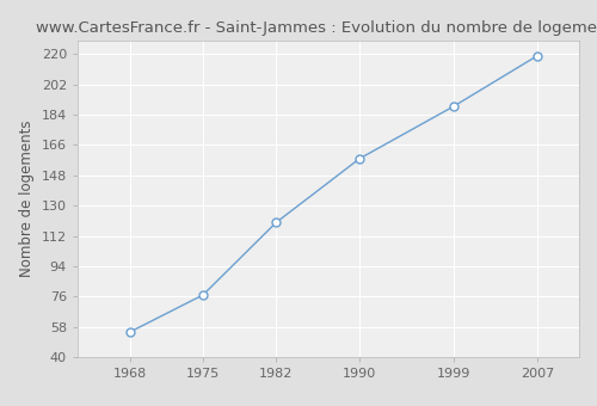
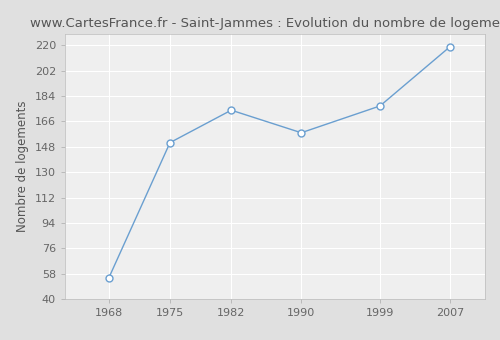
1975: 77 -> 151
1982: 120 -> 174
1999: 189 -> 177
